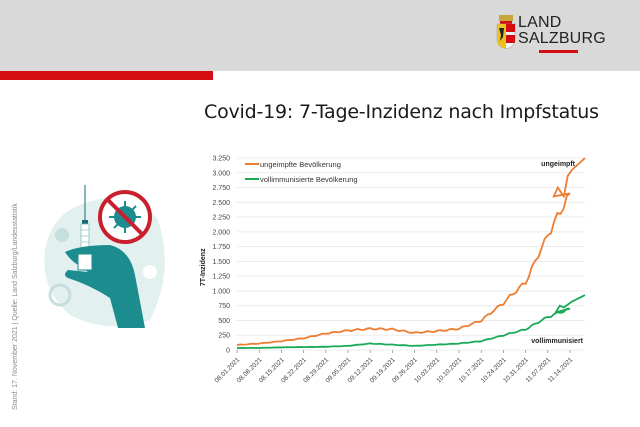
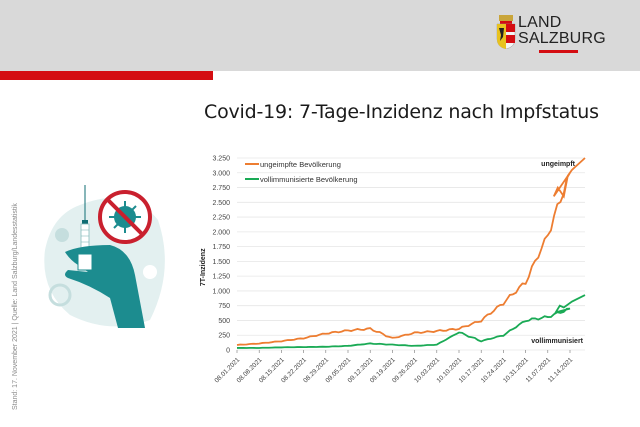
ungeimpfte Bevölkerung/09.19.2021: 400 -> 200
vollimmunisierte Bevölkerung/10.10.2021: 100 -> 300
vollimmunisierte Bevölkerung/10.31.2021: 400 -> 500
ungeimpfte Bevölkerung/11.14.2021: 2600 -> 3000
